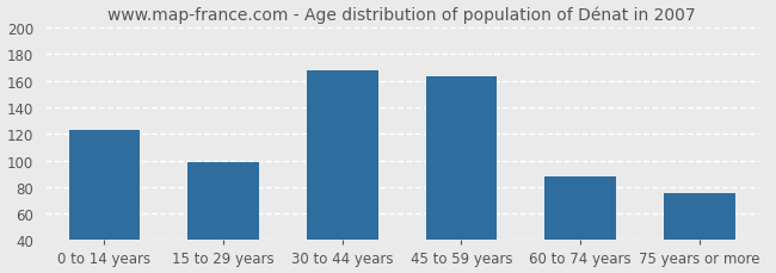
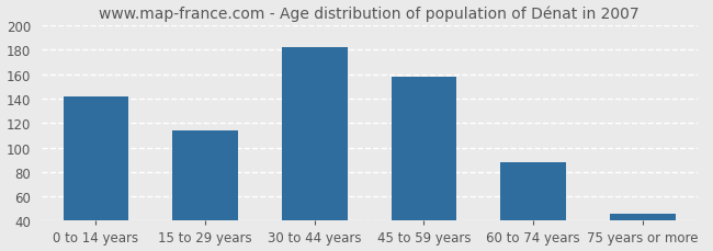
0 to 14 years: 123 -> 142
15 to 29 years: 99 -> 114
30 to 44 years: 168 -> 182
45 to 59 years: 163 -> 158
75 years or more: 75 -> 46
